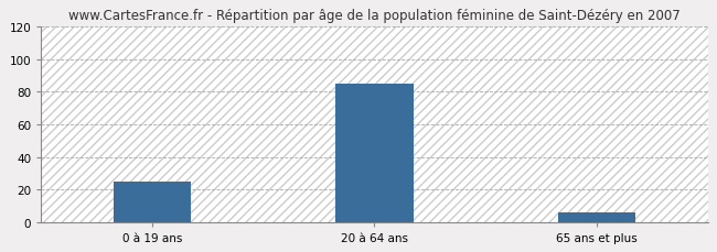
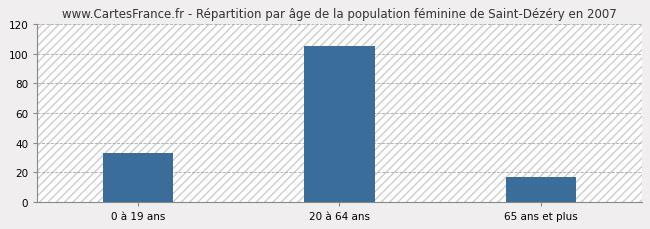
0 à 19 ans: 25 -> 33
20 à 64 ans: 85 -> 105
65 ans et plus: 6 -> 17
